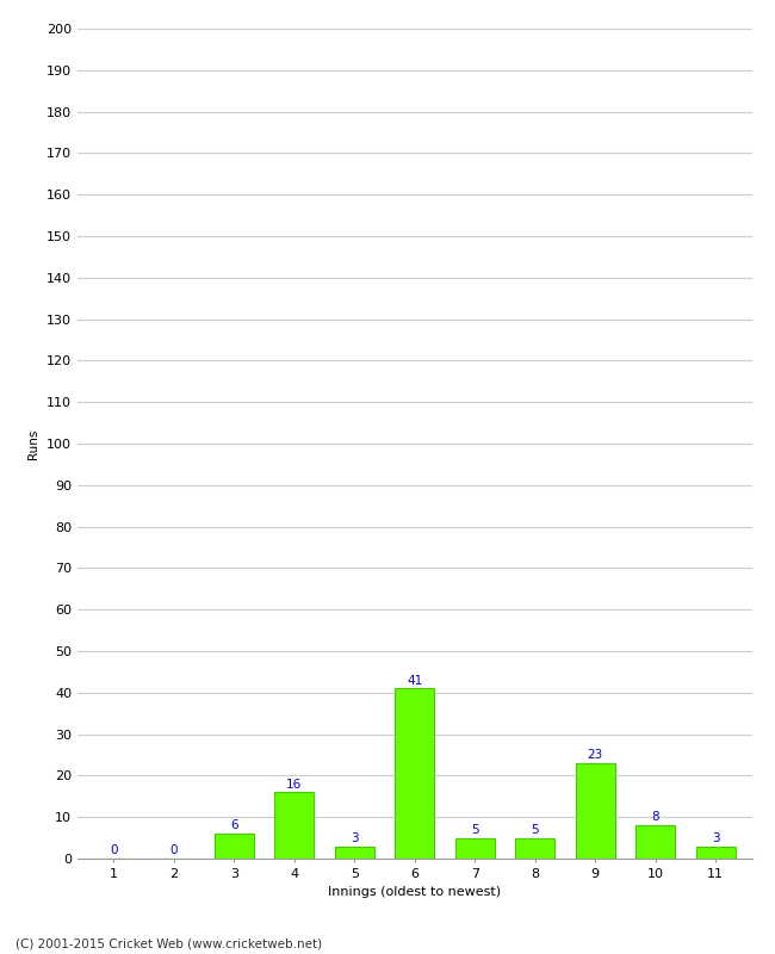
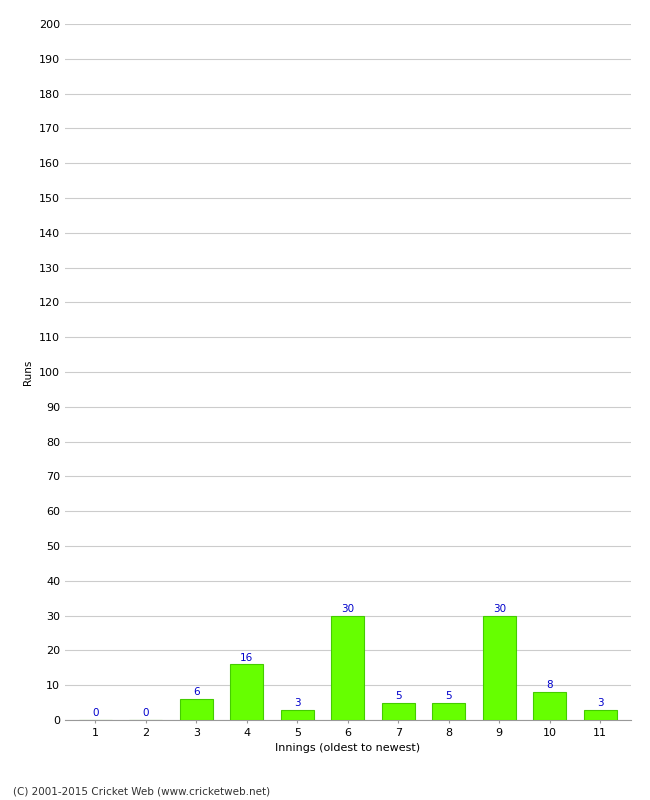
6: 41 -> 30
9: 23 -> 30
